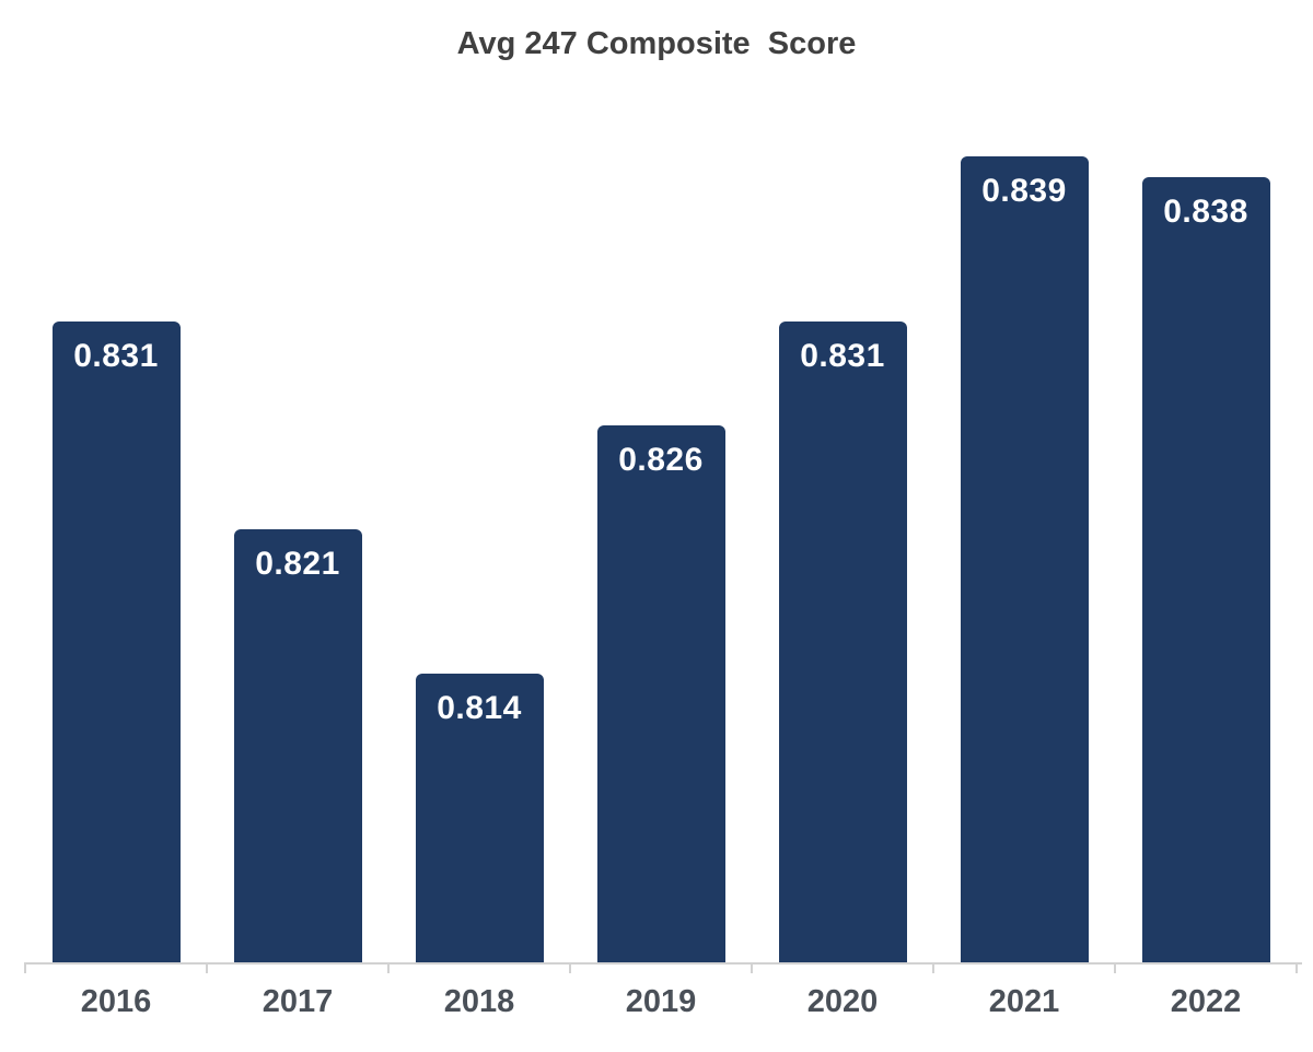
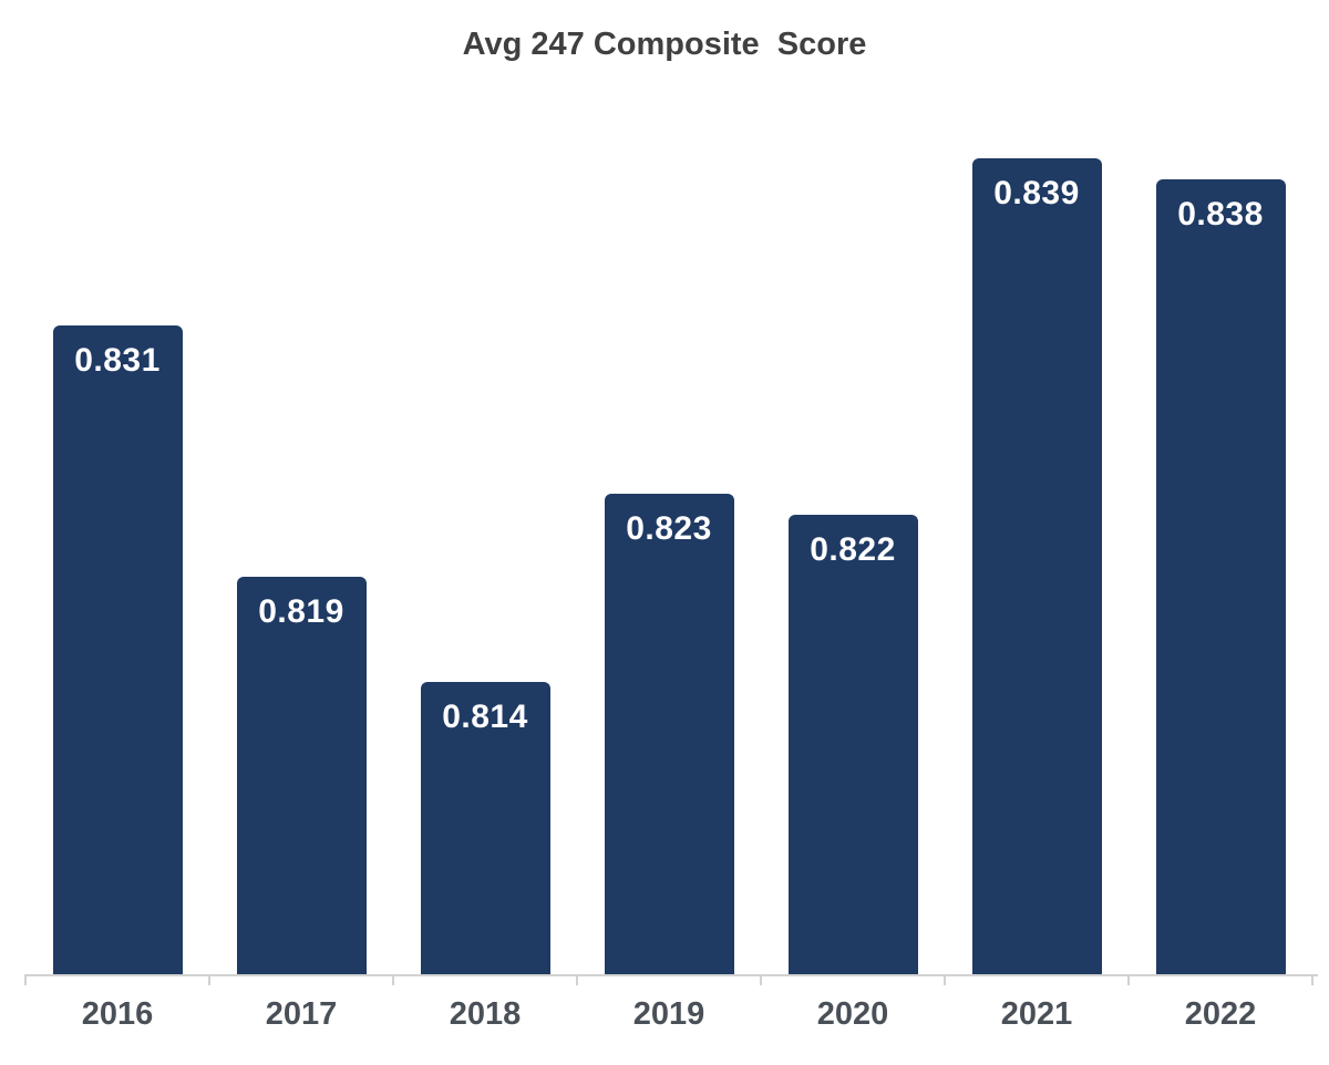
2017: 0.821 -> 0.819
2019: 0.826 -> 0.823
2020: 0.831 -> 0.822
